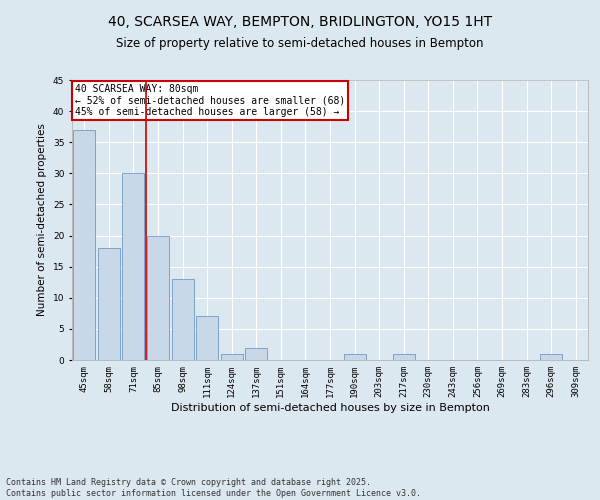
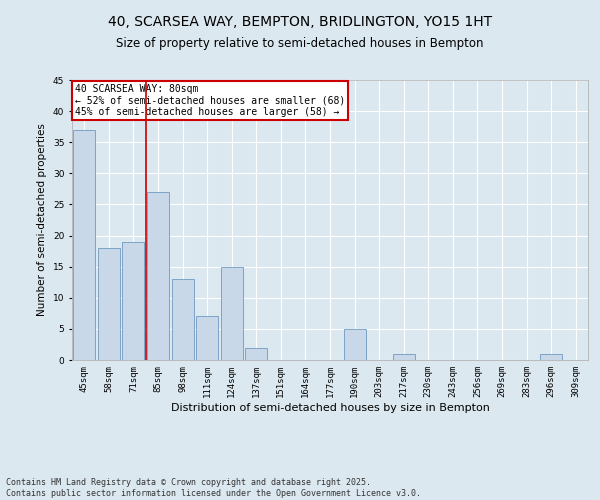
71sqm: 30 -> 19
85sqm: 20 -> 27
124sqm: 1 -> 15
190sqm: 1 -> 5
